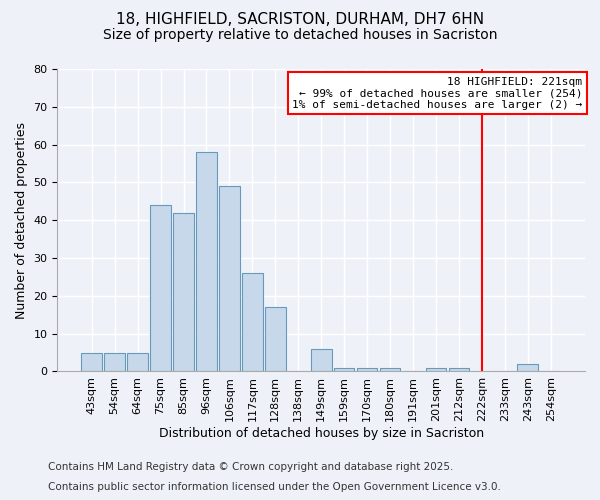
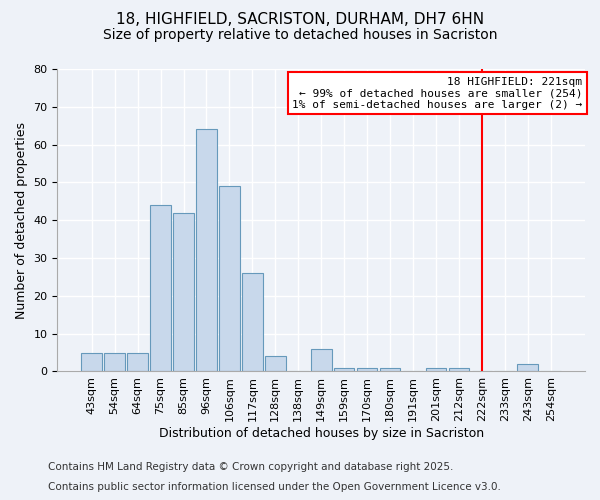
96sqm: 58 -> 64
128sqm: 17 -> 4
